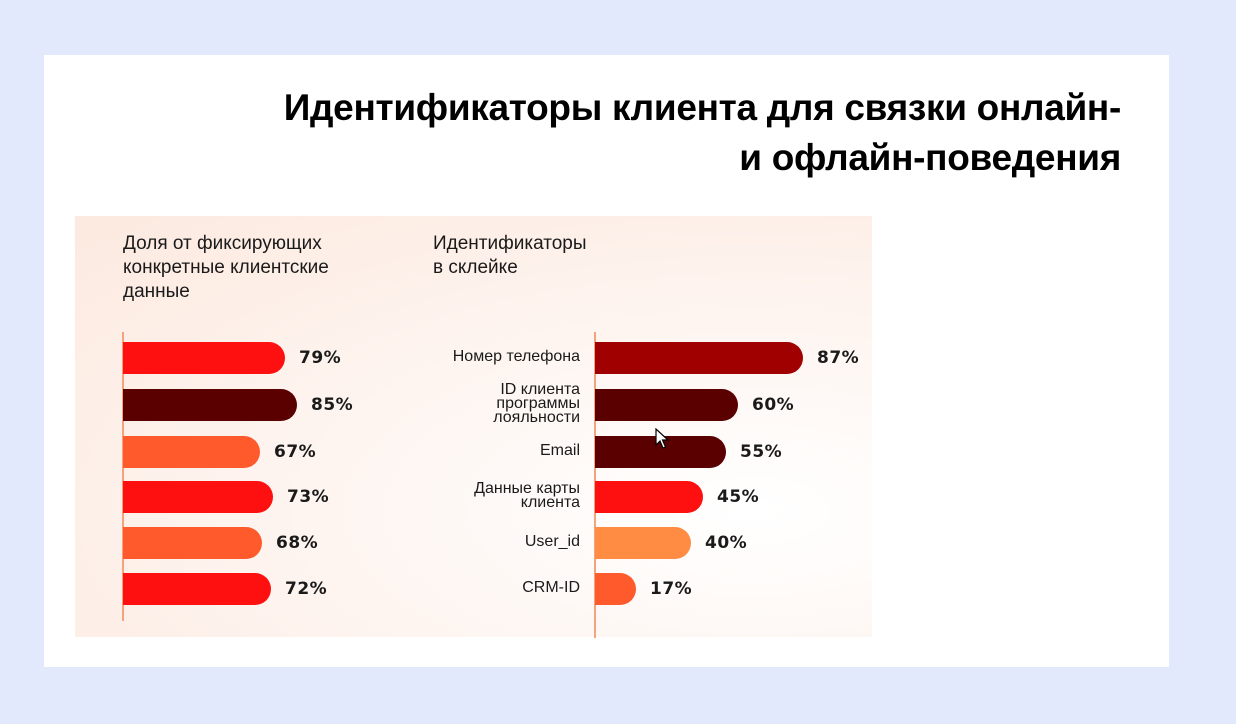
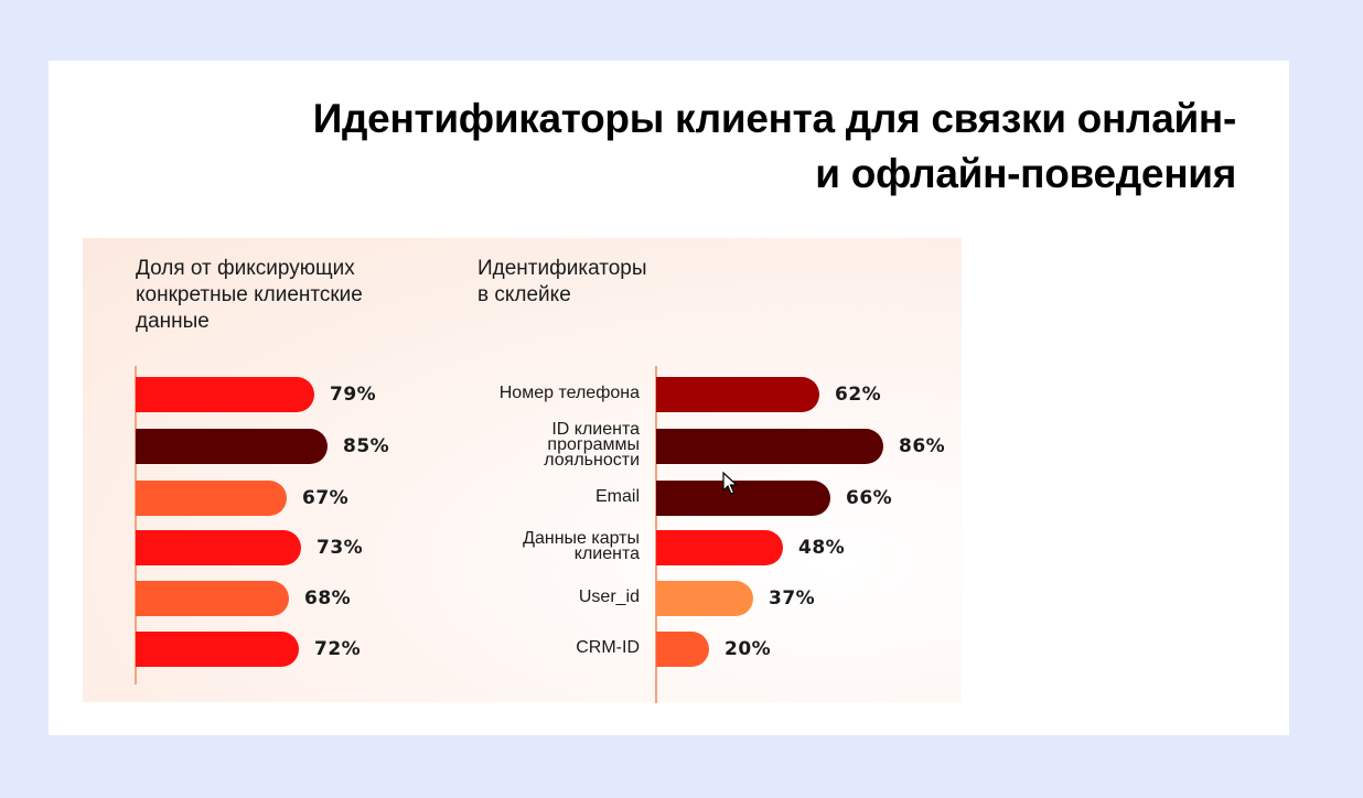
Идентификаторы в склейке/Номер телефона: 87% -> 62%
Идентификаторы в склейке/ID клиента программы лояльности: 60% -> 86%
Идентификаторы в склейке/Email: 55% -> 66%
Идентификаторы в склейке/Данные карты клиента: 45% -> 48%
Идентификаторы в склейке/User_id: 40% -> 37%
Идентификаторы в склейке/CRM-ID: 17% -> 20%
